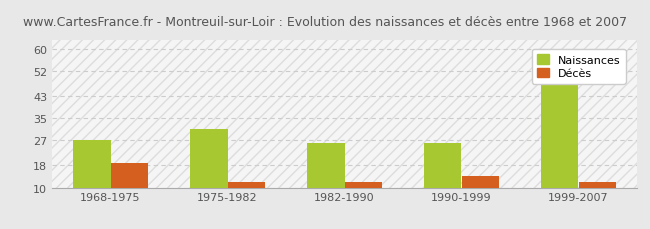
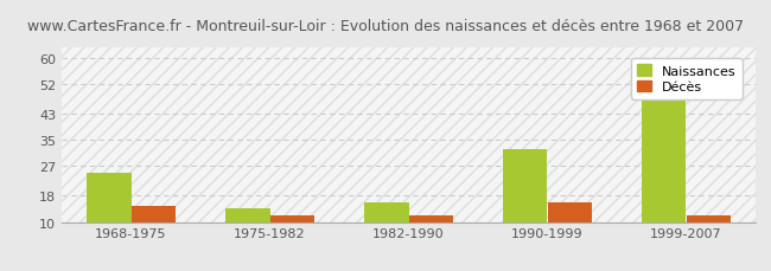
Naissances/1968-1975: 27 -> 25
Décès/1968-1975: 19 -> 15
Naissances/1975-1982: 31 -> 14
Naissances/1982-1990: 26 -> 16
Naissances/1990-1999: 26 -> 32
Décès/1990-1999: 14 -> 16
